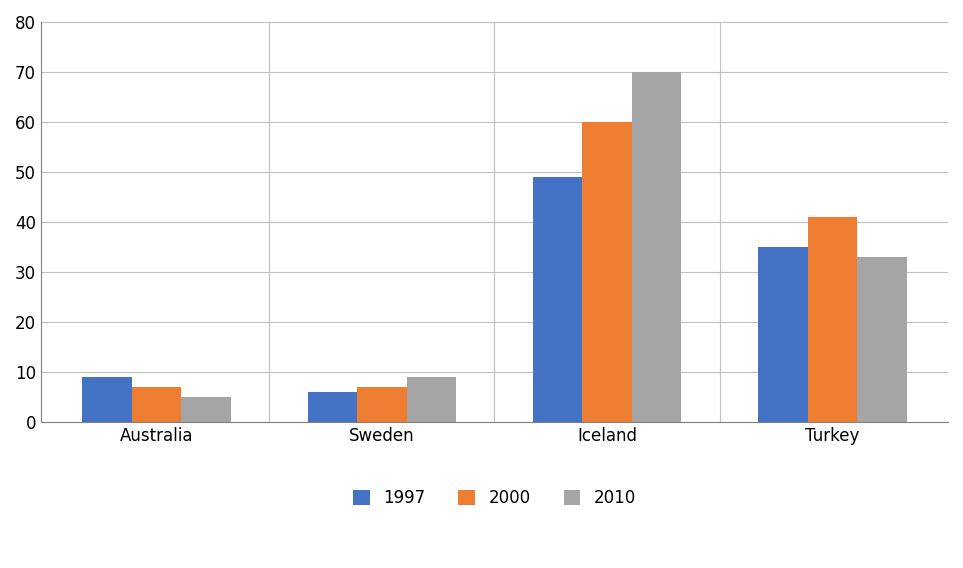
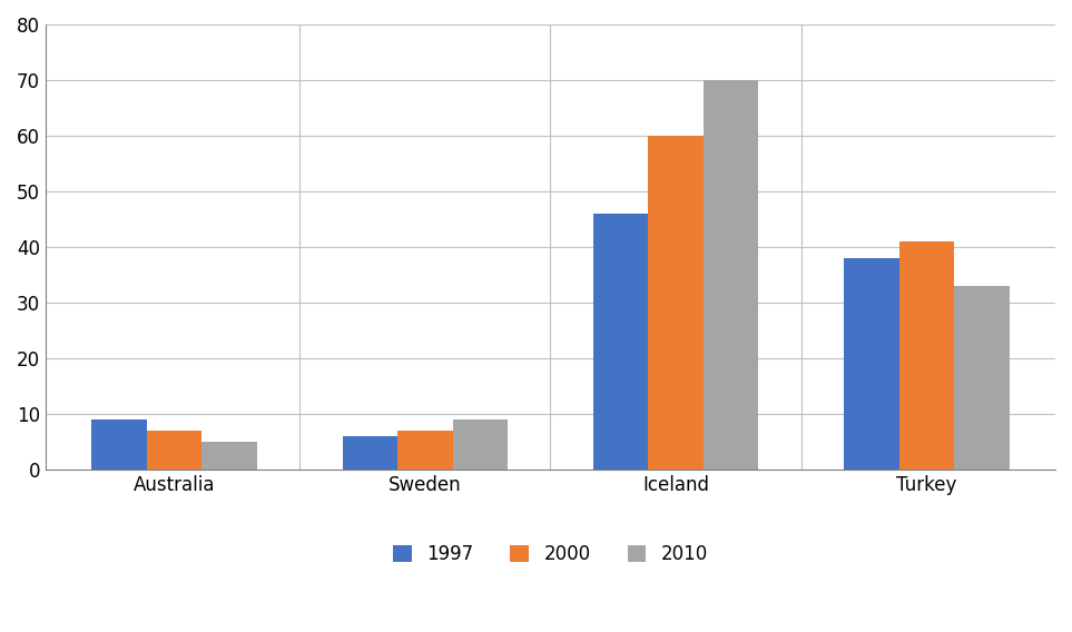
1997/Iceland: 49 -> 46
1997/Turkey: 35 -> 38
